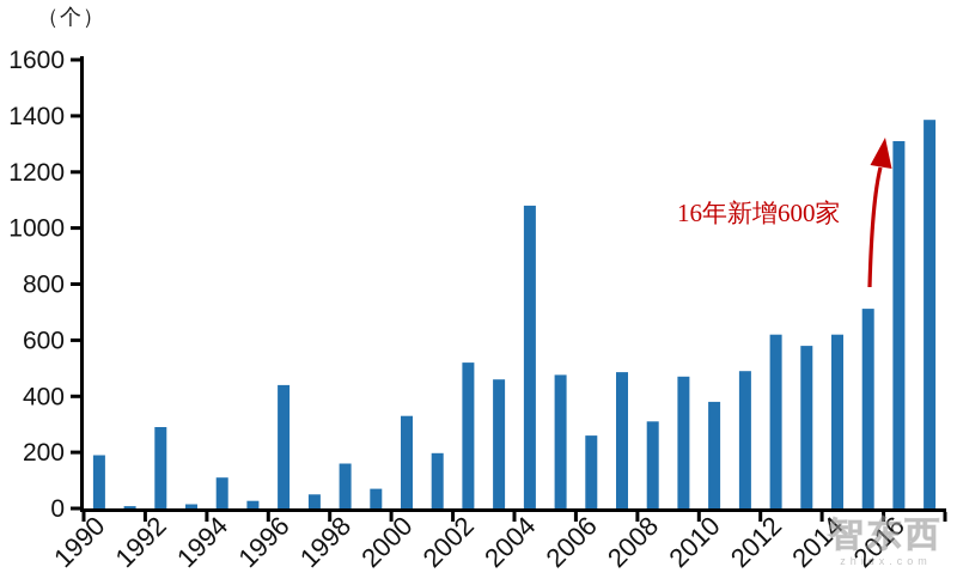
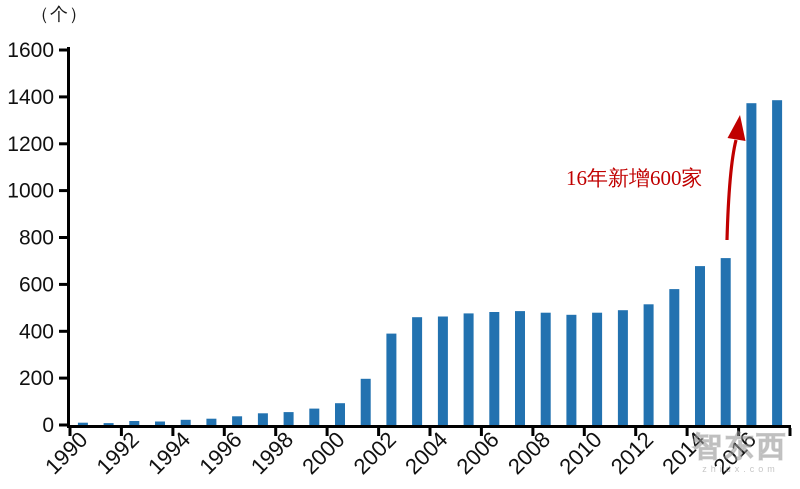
1990: 190 -> 10
1992: 290 -> 20
1994: 110 -> 20
1996: 440 -> 40
1998: 160 -> 60
2000: 330 -> 90
2002: 520 -> 390
2004: 1080 -> 460
2006: 260 -> 480
2008: 310 -> 480
2010: 380 -> 480
2012: 620 -> 520
2014: 620 -> 680
2016: 1310 -> 1370
